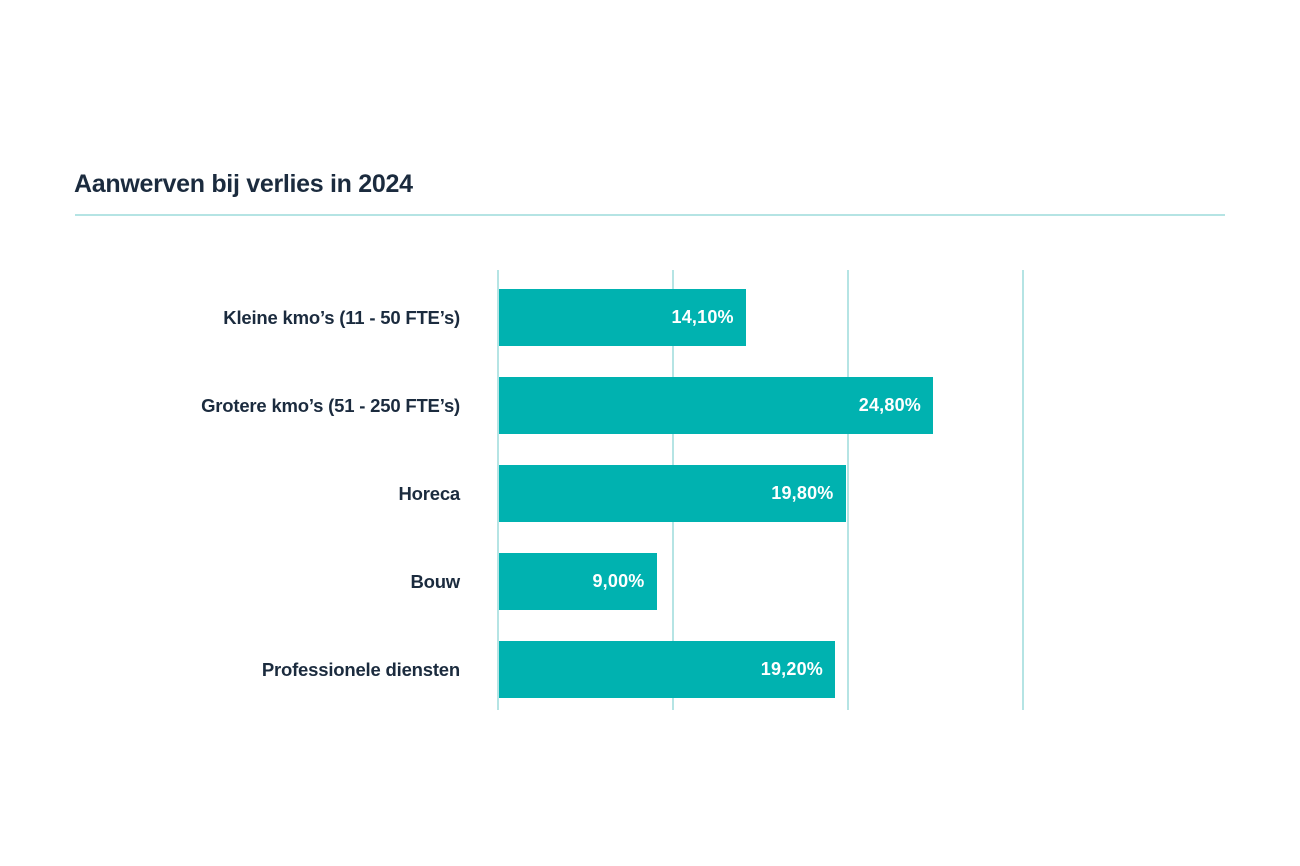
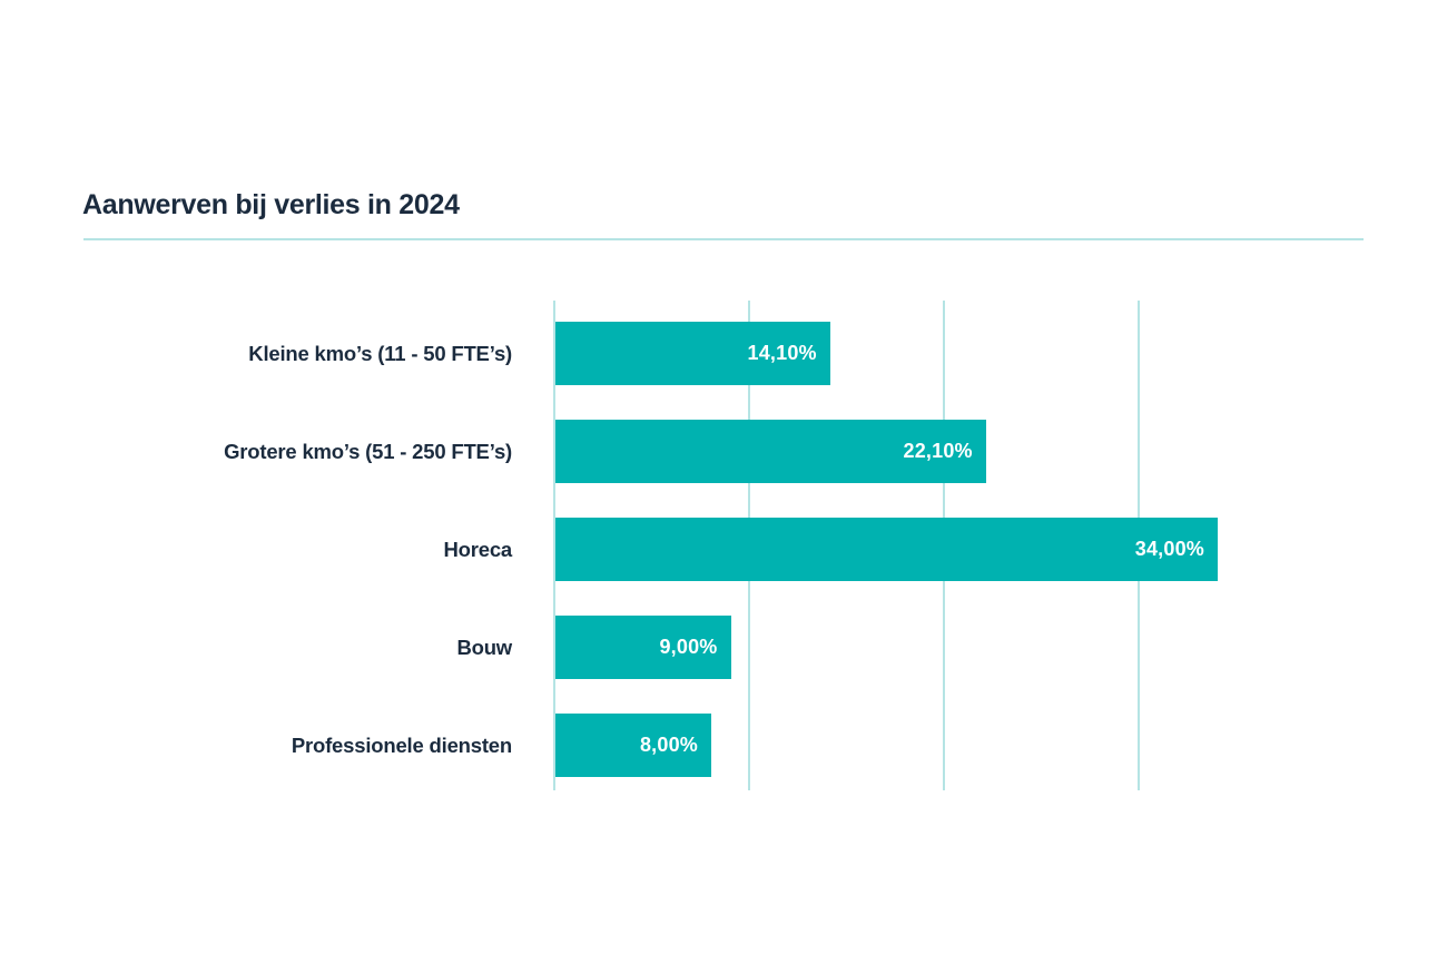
Grotere kmo’s (51 - 250 FTE’s): 24,80% -> 22,10%
Horeca: 19,80% -> 34,00%
Professionele diensten: 19,20% -> 8,00%
